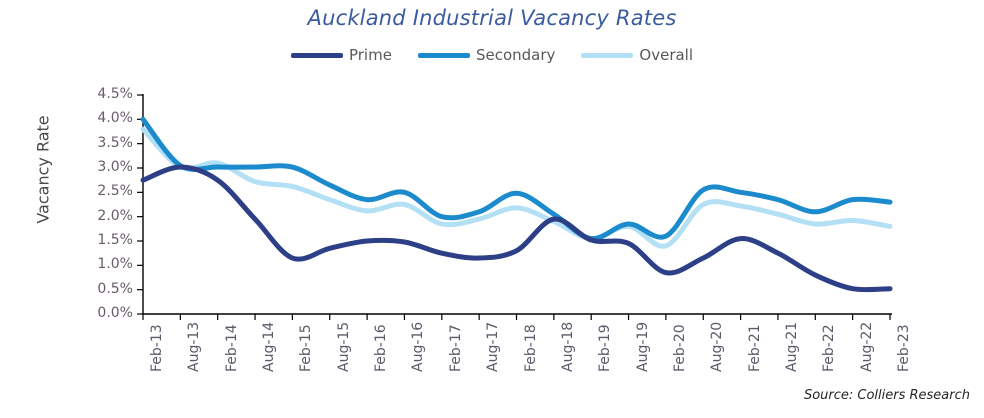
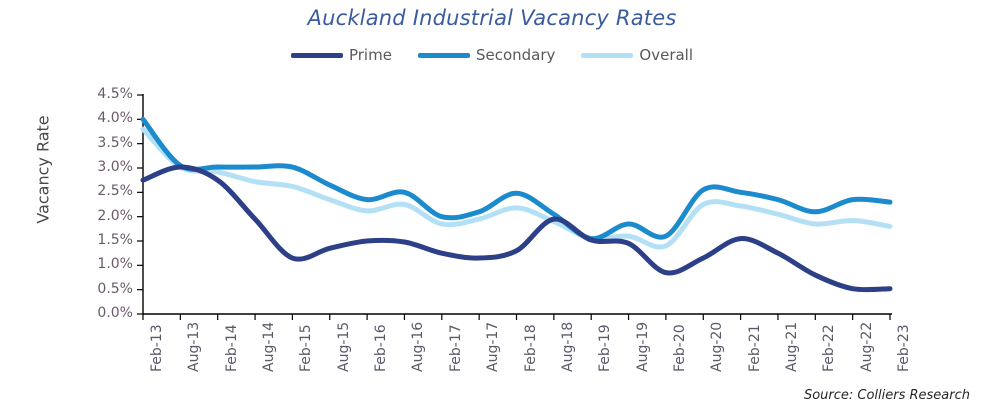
Overall/Feb-14: 3.1% -> 2.9%
Overall/Aug-19: 1.8% -> 1.6%
